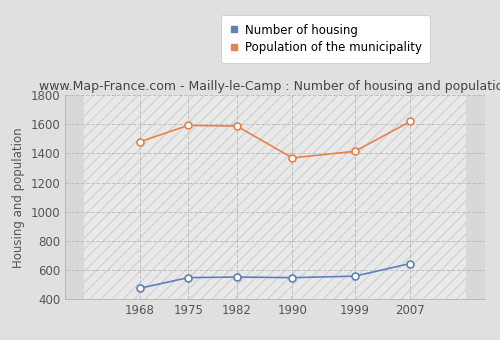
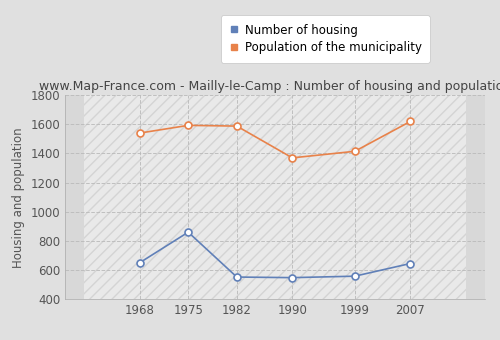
Number of housing/1968: 480 -> 650
Population of the municipality/1968: 1480 -> 1540
Number of housing/1975: 550 -> 860
